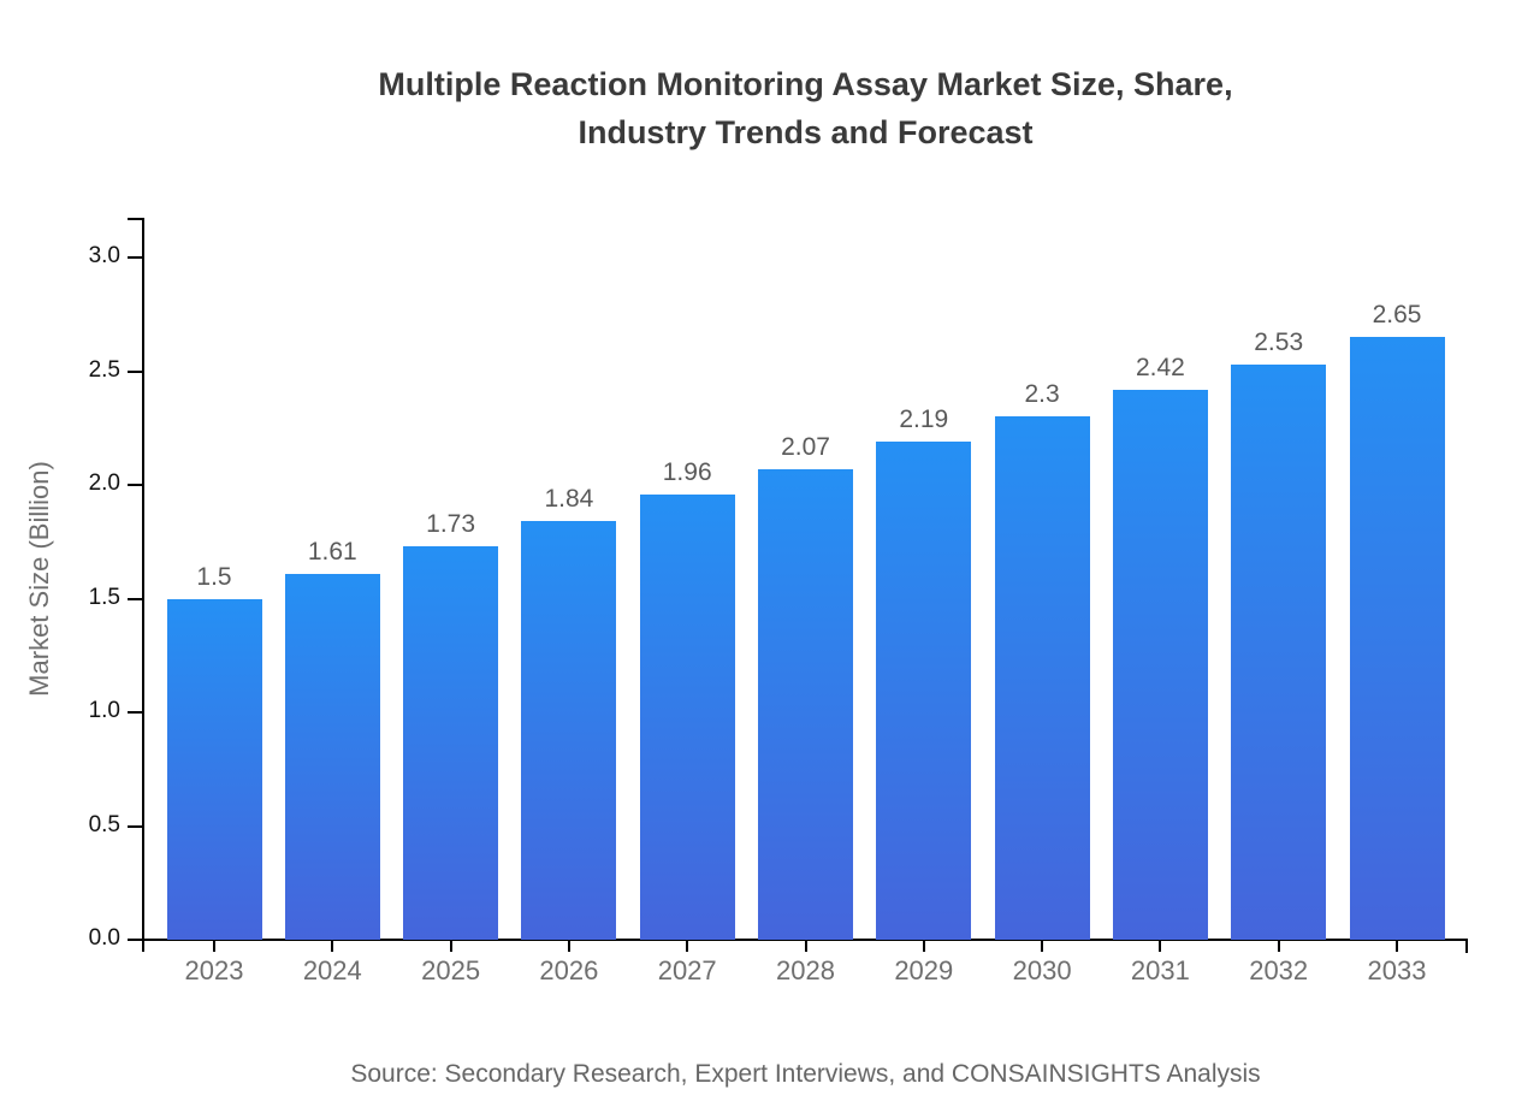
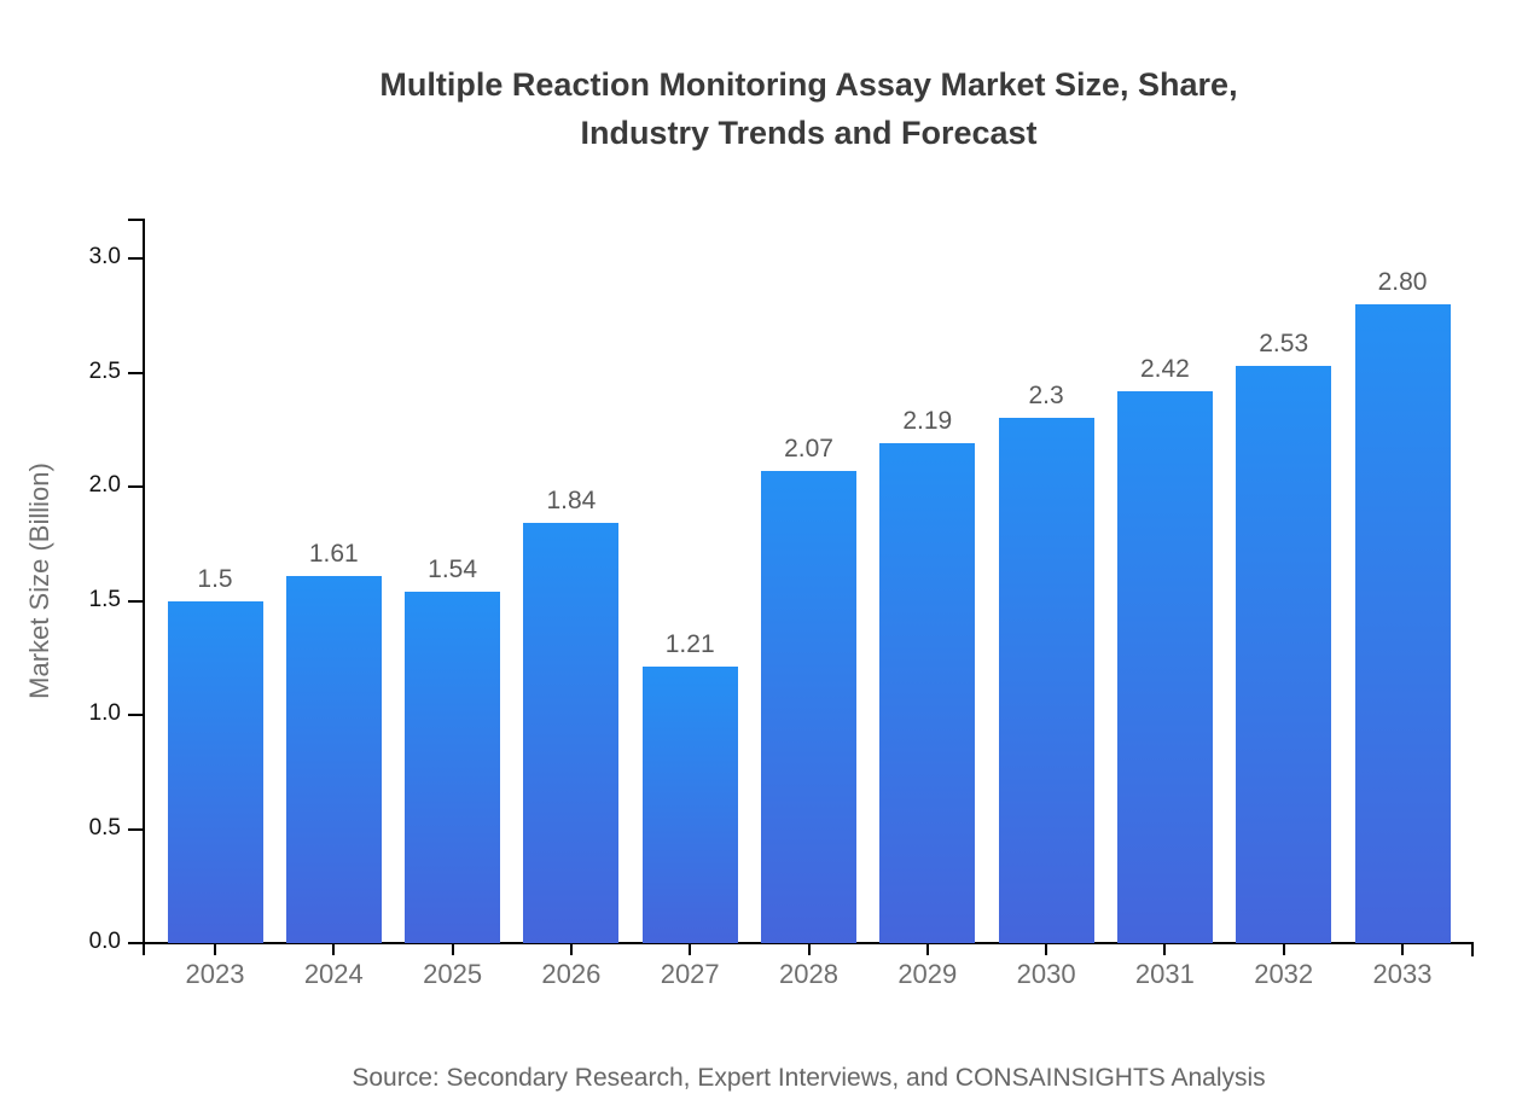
2025: 1.73 -> 1.54
2027: 1.96 -> 1.21
2033: 2.65 -> 2.80
